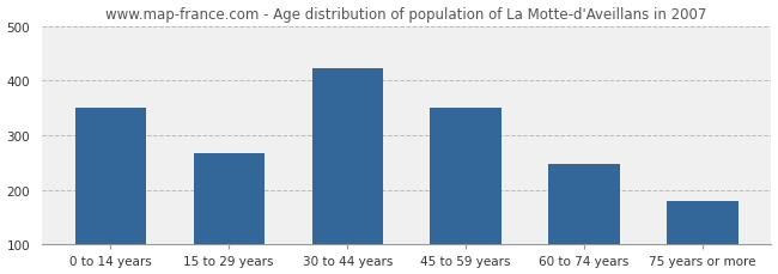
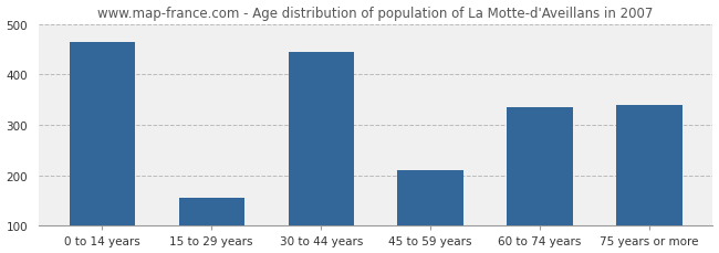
0 to 14 years: 350 -> 465
15 to 29 years: 268 -> 155
30 to 44 years: 422 -> 445
45 to 59 years: 350 -> 210
60 to 74 years: 247 -> 335
75 years or more: 179 -> 340
